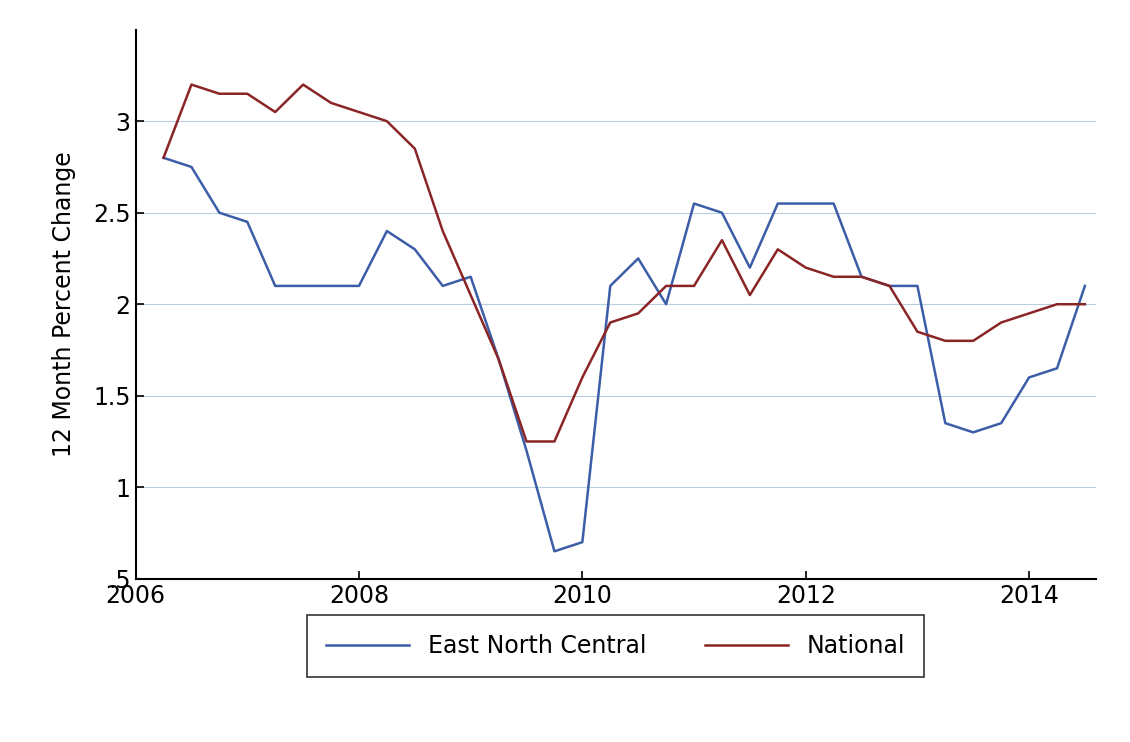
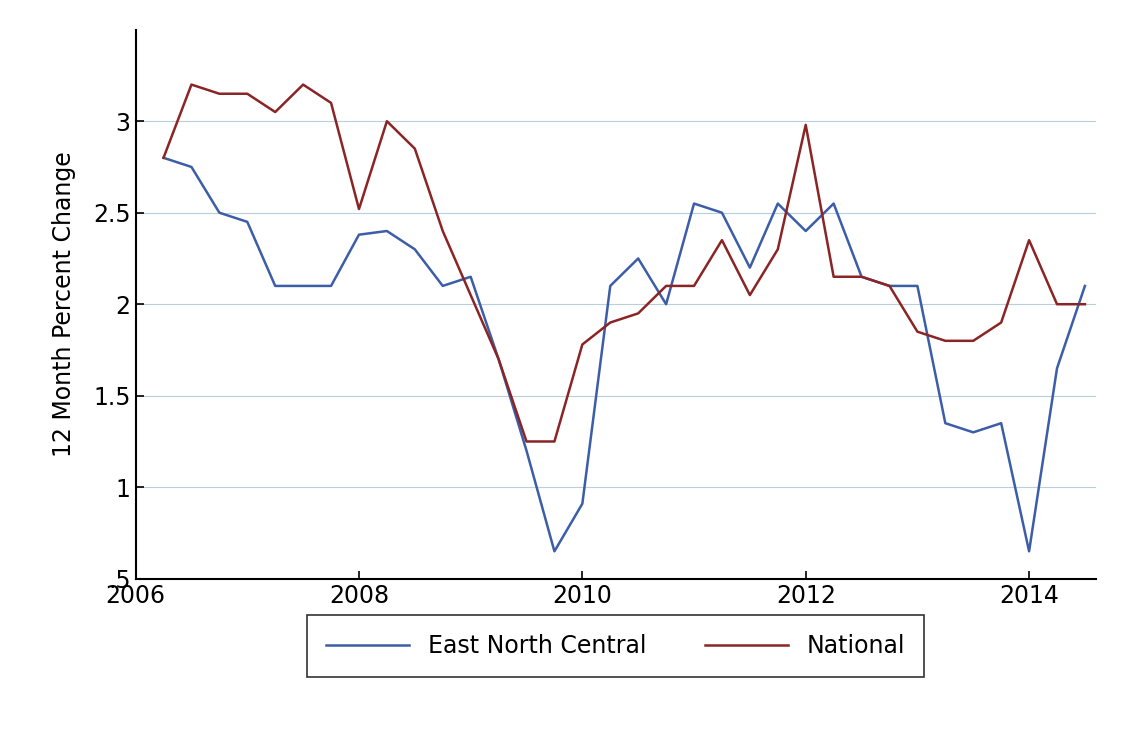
East North Central/2008: 2.10 -> 2.38
National/2008: 3.05 -> 2.52
East North Central/2010: 0.70 -> 0.91
National/2010: 1.60 -> 1.78
East North Central/2012: 2.55 -> 2.40
National/2012: 2.20 -> 2.98
East North Central/2014: 1.60 -> 0.65
National/2014: 1.95 -> 2.35
